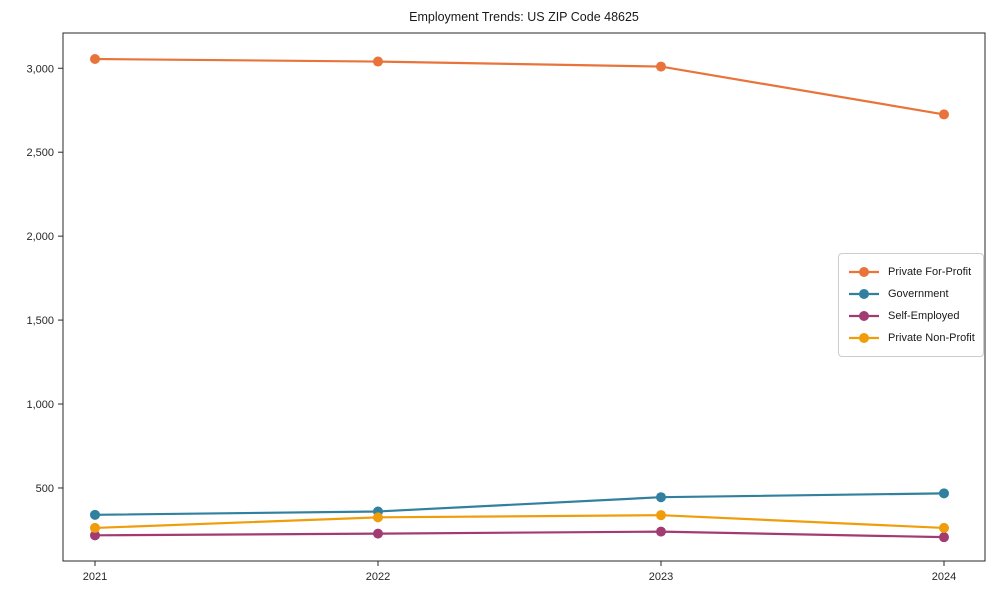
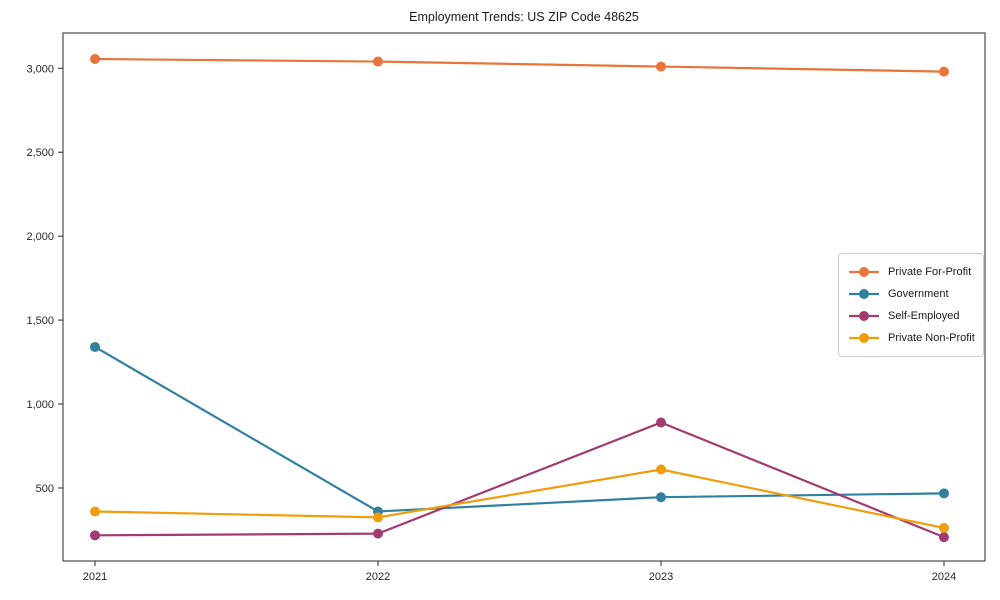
Government/2021: 340 -> 1340
Private Non-Profit/2021: 260 -> 360
Self-Employed/2023: 240 -> 890
Private Non-Profit/2023: 340 -> 610
Private For-Profit/2024: 2720 -> 2980
